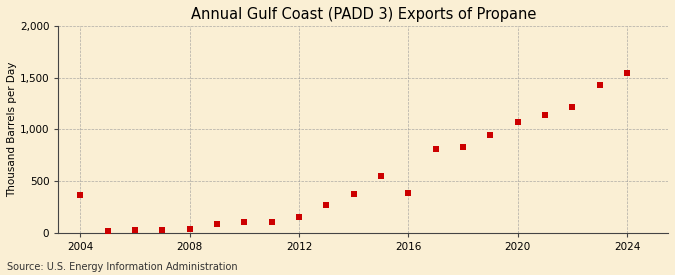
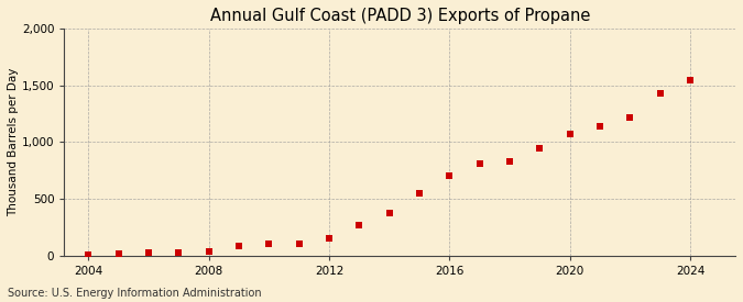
2004: 360 -> 10
2016: 380 -> 700
